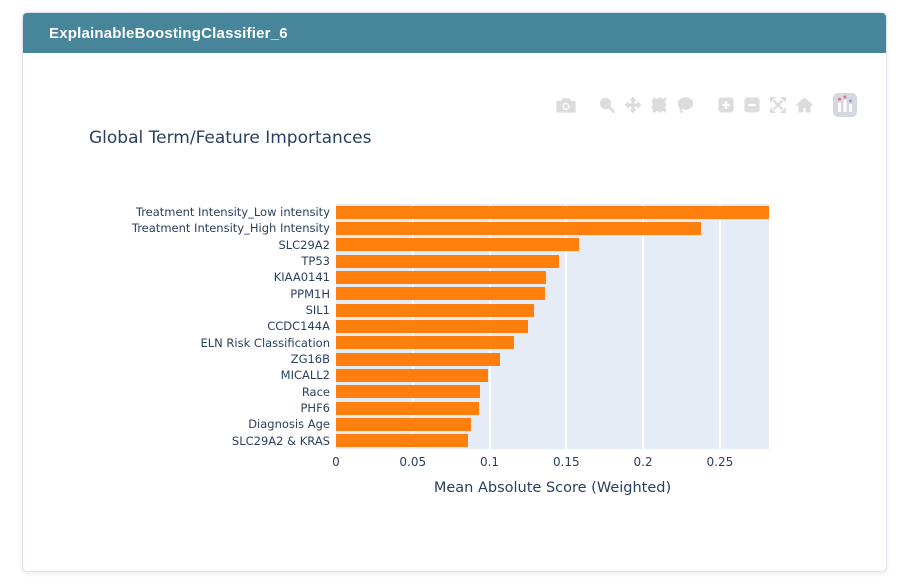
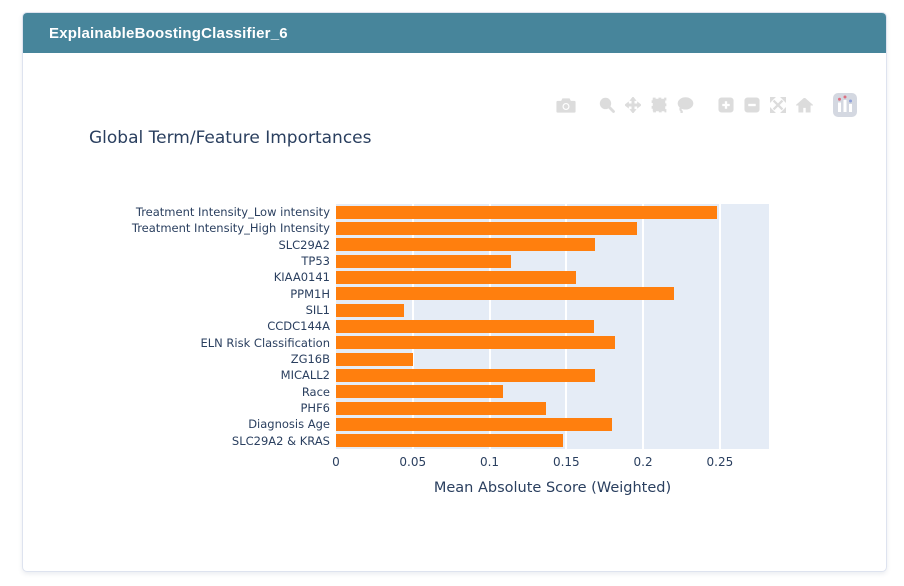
Treatment Intensity_Low intensity: 0.282 -> 0.248
Treatment Intensity_High Intensity: 0.238 -> 0.196
SLC29A2: 0.158 -> 0.169
TP53: 0.145 -> 0.114
KIAA0141: 0.137 -> 0.156
PPM1H: 0.136 -> 0.220
SIL1: 0.129 -> 0.044
CCDC144A: 0.125 -> 0.168
ELN Risk Classification: 0.116 -> 0.182
ZG16B: 0.107 -> 0.050
MICALL2: 0.099 -> 0.169
Race: 0.094 -> 0.109
PHF6: 0.093 -> 0.137
Diagnosis Age: 0.088 -> 0.180
SLC29A2 & KRAS: 0.086 -> 0.148
